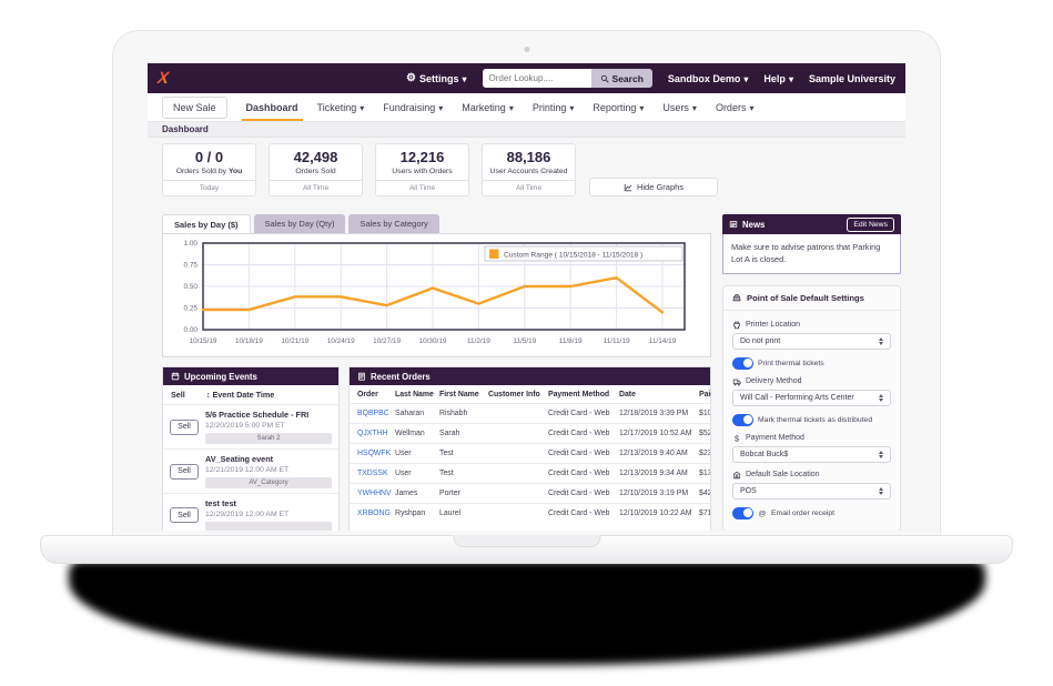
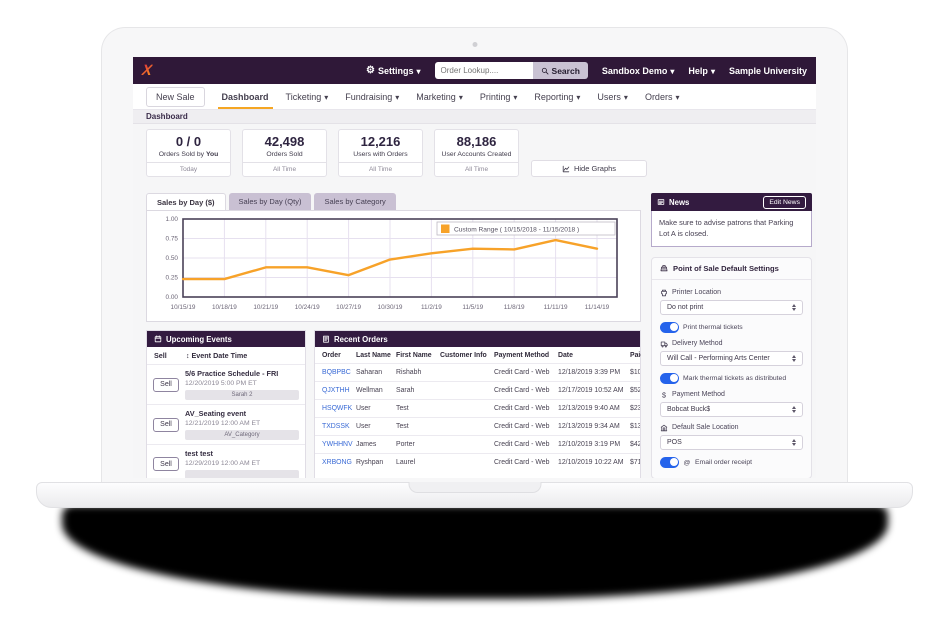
11/2/19: 0.3 -> 0.6
11/5/19: 0.5 -> 0.6
11/8/19: 0.5 -> 0.6
11/11/19: 0.6 -> 0.7
11/14/19: 0.2 -> 0.6
